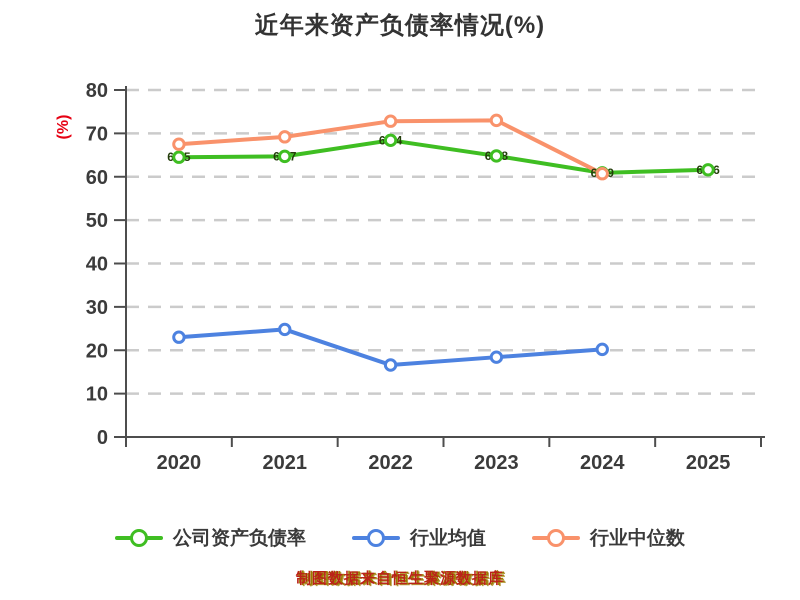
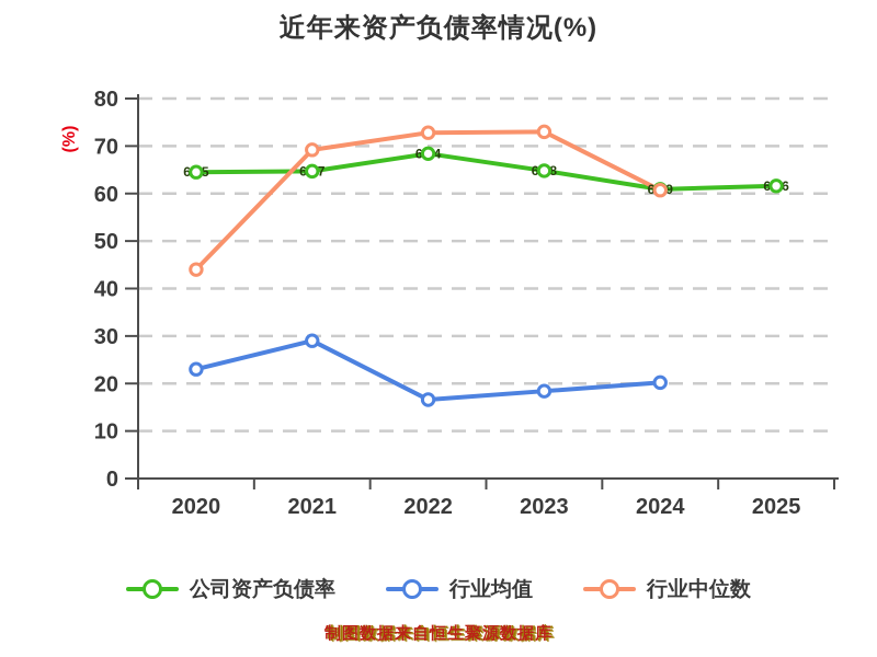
行业中位数/2020: 68 -> 44
行业均值/2021: 25 -> 29
